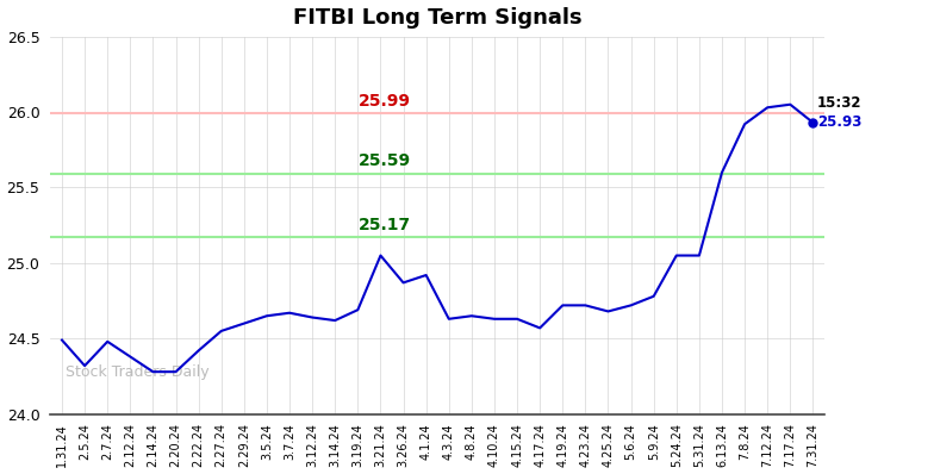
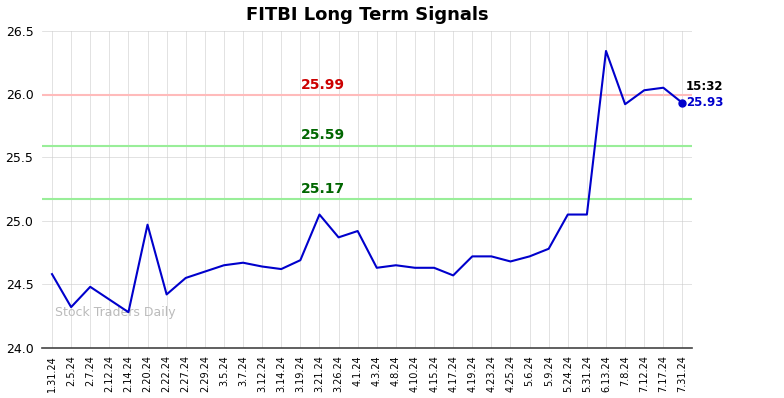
1.31.24: 24.49 -> 24.58
2.20.24: 24.28 -> 24.97
6.13.24: 25.60 -> 26.34
